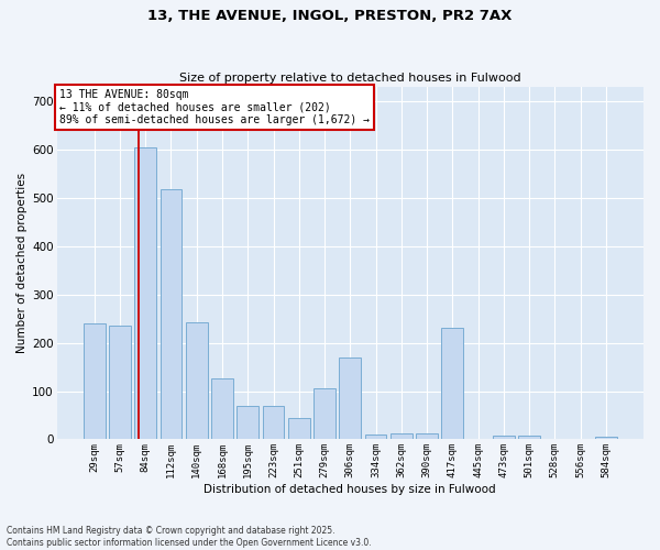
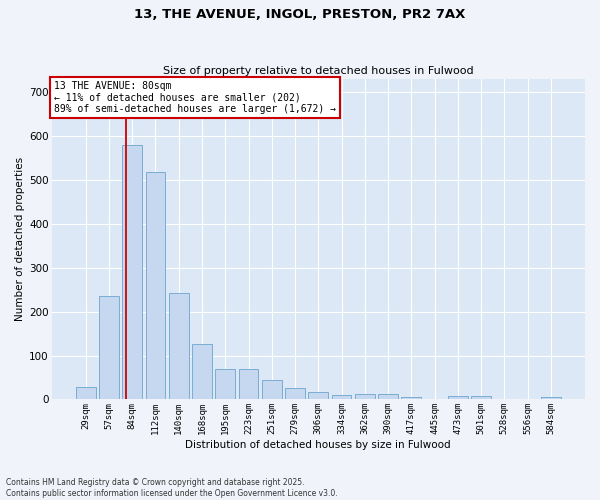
29sqm: 240 -> 28
84sqm: 605 -> 580
279sqm: 105 -> 27
306sqm: 170 -> 17
417sqm: 230 -> 6
